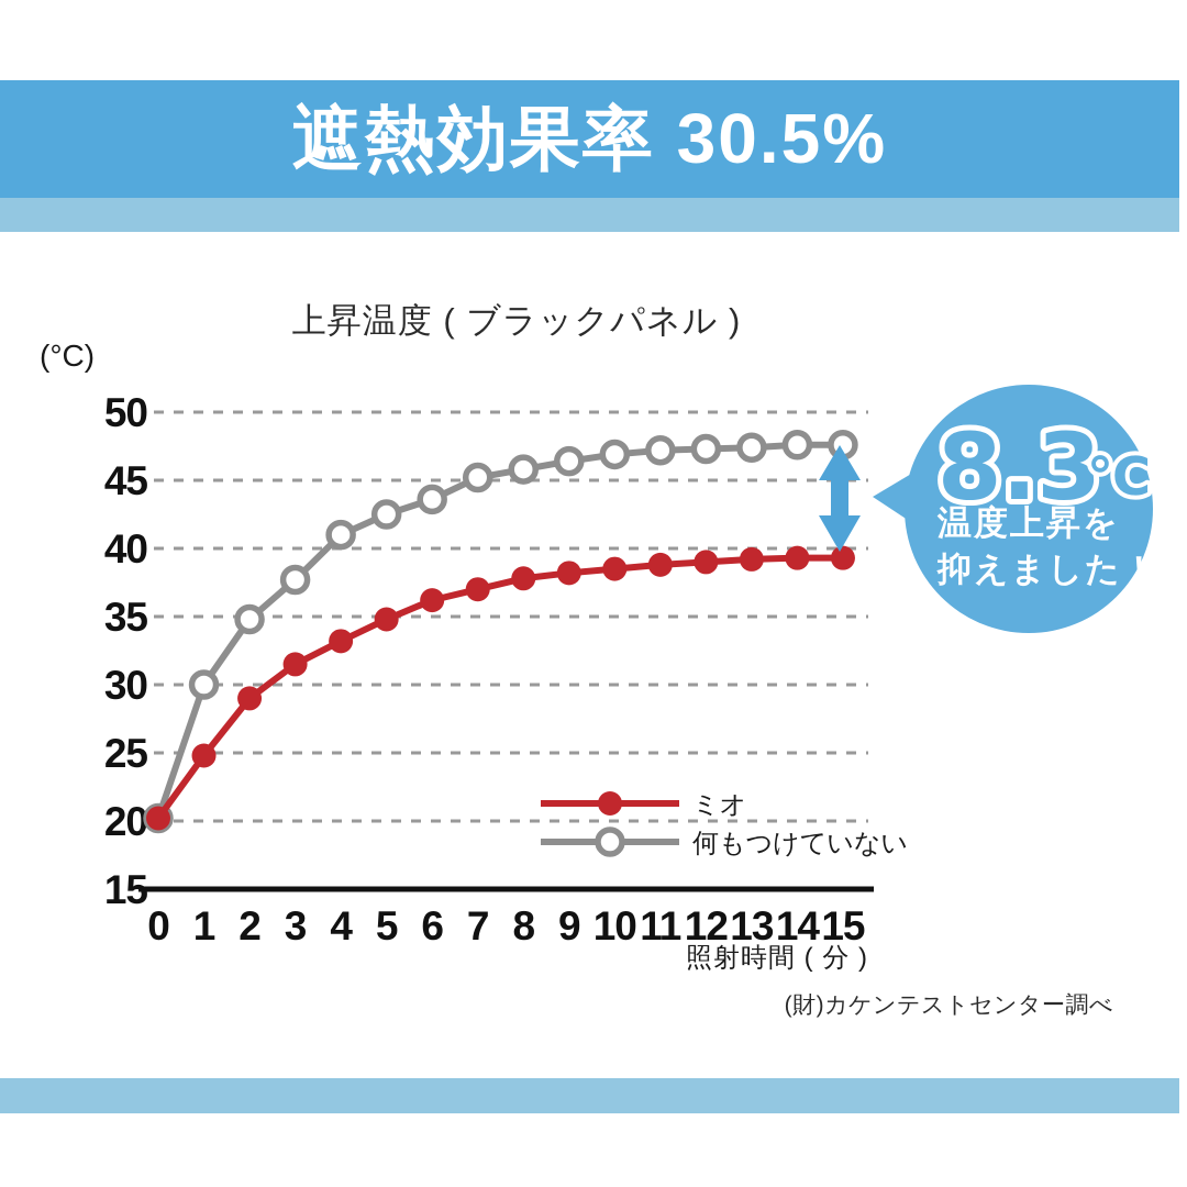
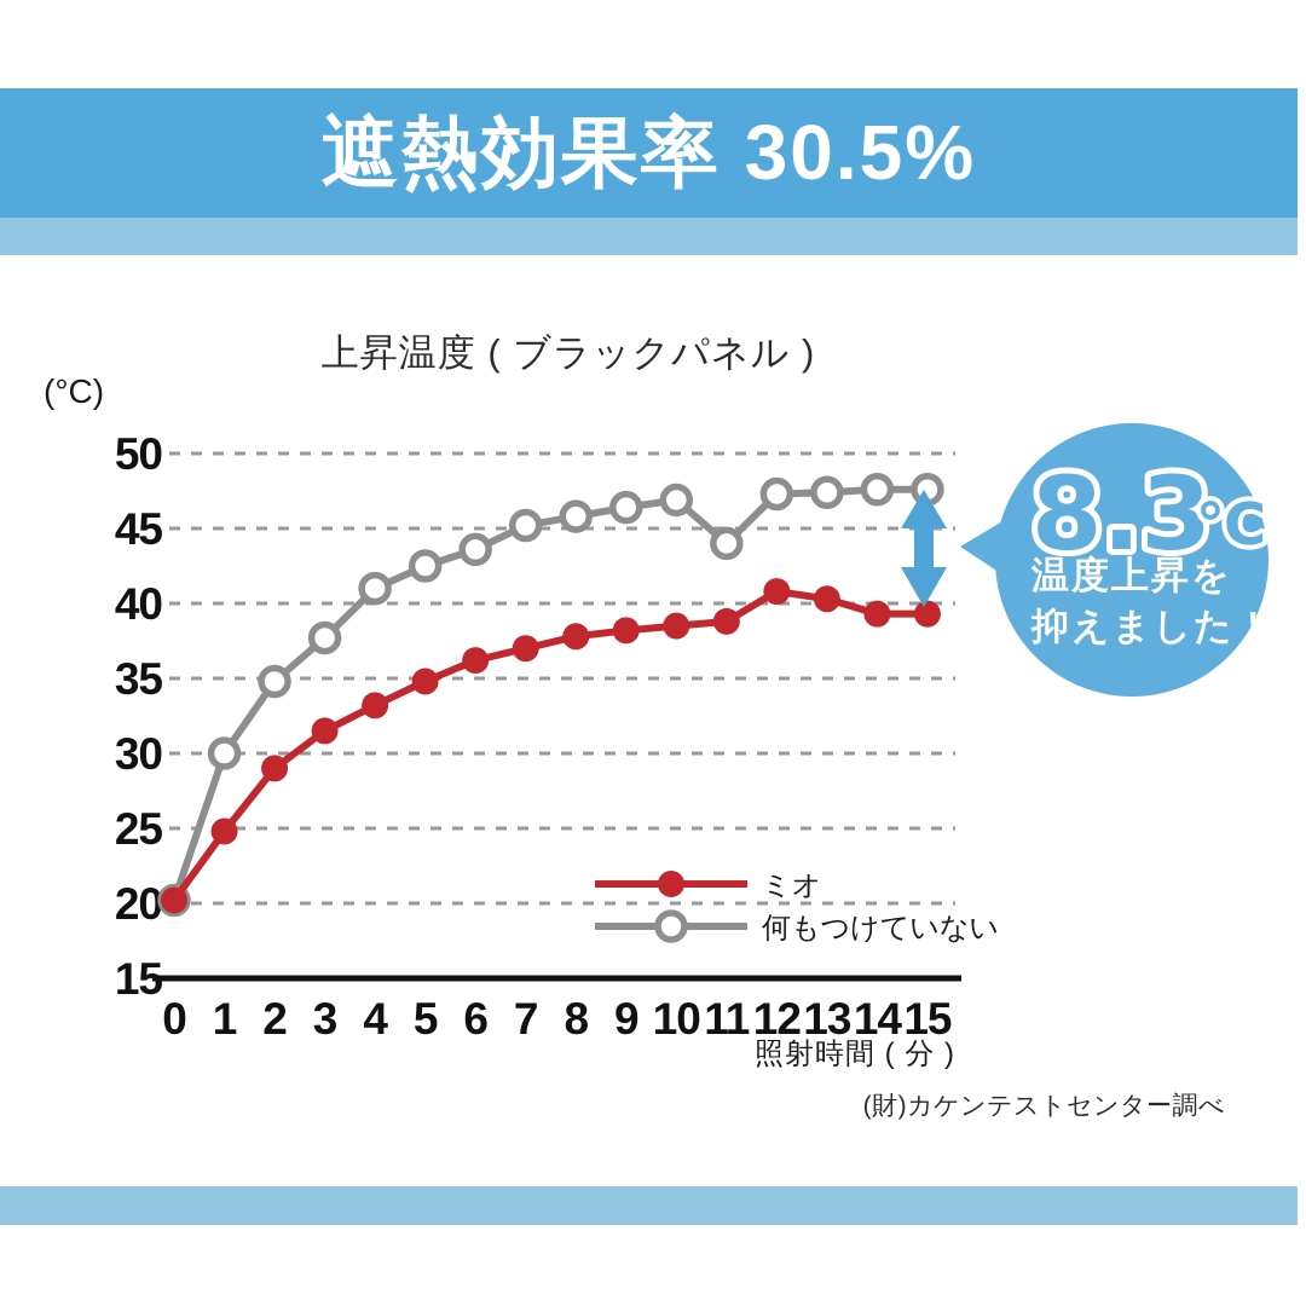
何もつけていない/11: 47.2 -> 44.0
ミオ/12: 39.0 -> 40.8
ミオ/13: 39.2 -> 40.3
